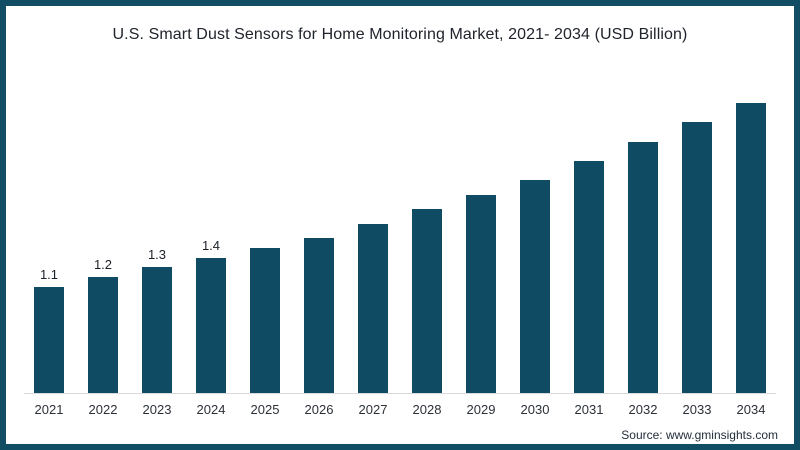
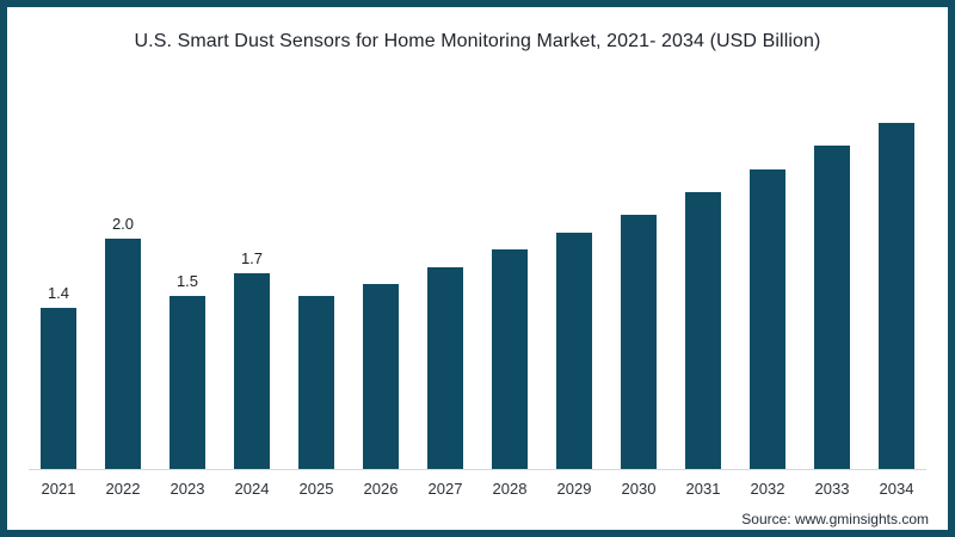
2021: 1.1 -> 1.4
2022: 1.2 -> 2.0
2023: 1.3 -> 1.5
2024: 1.4 -> 1.7
